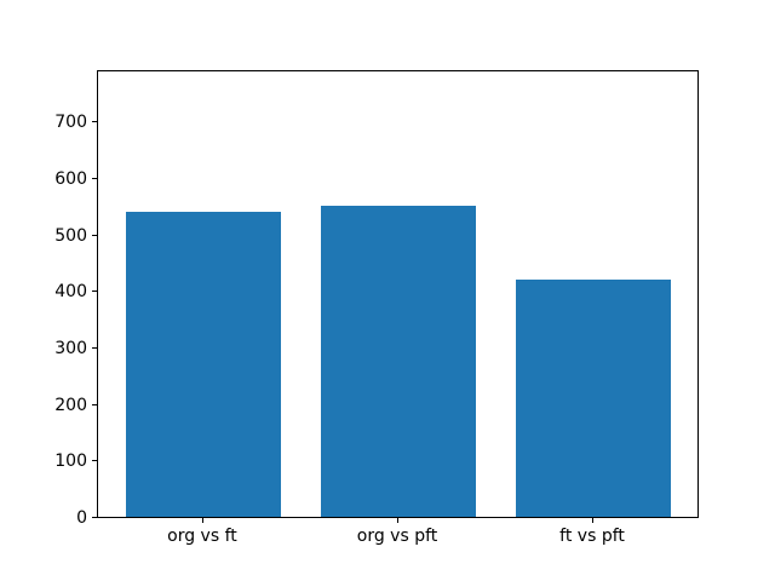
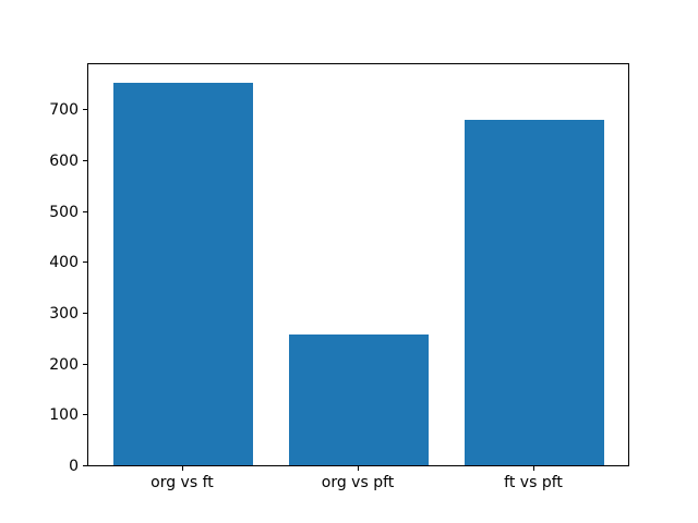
org vs ft: 540 -> 750
org vs pft: 550 -> 260
ft vs pft: 420 -> 680
